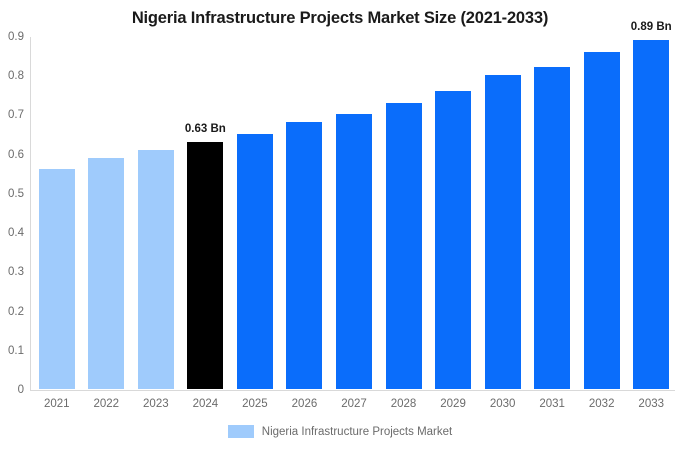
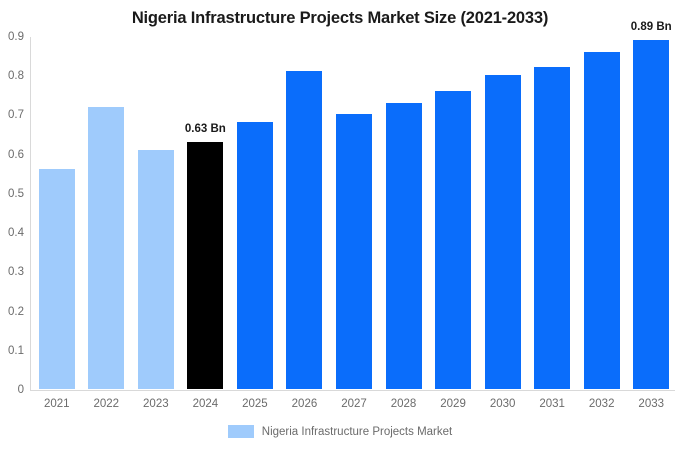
2022: 0.59 -> 0.72
2025: 0.65 -> 0.68
2026: 0.68 -> 0.81
